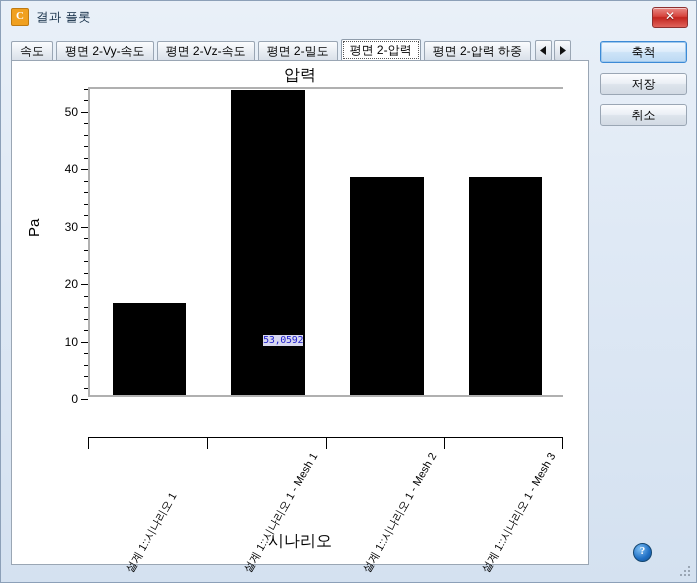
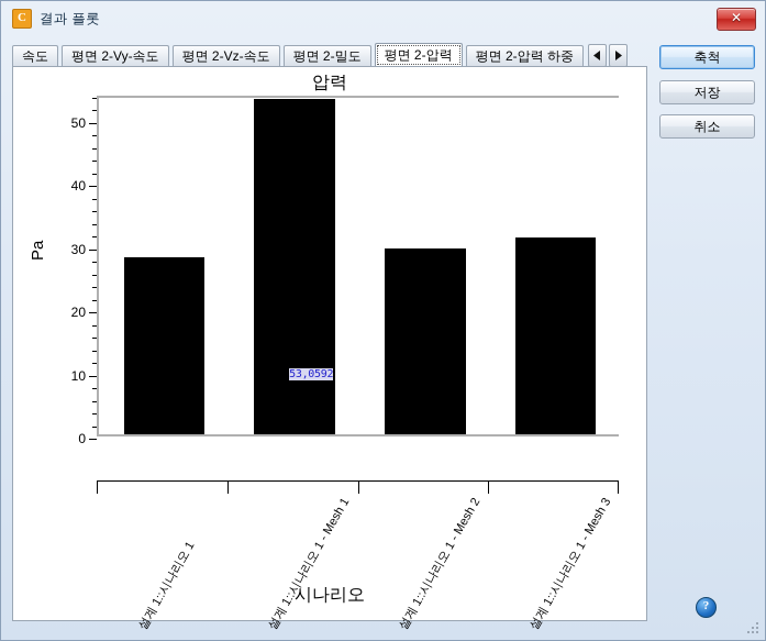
설계 1::시나리오 1: 16 -> 28
설계 1::시나리오 1 - Mesh 2: 38 -> 29
설계 1::시나리오 1 - Mesh 3: 38 -> 31
